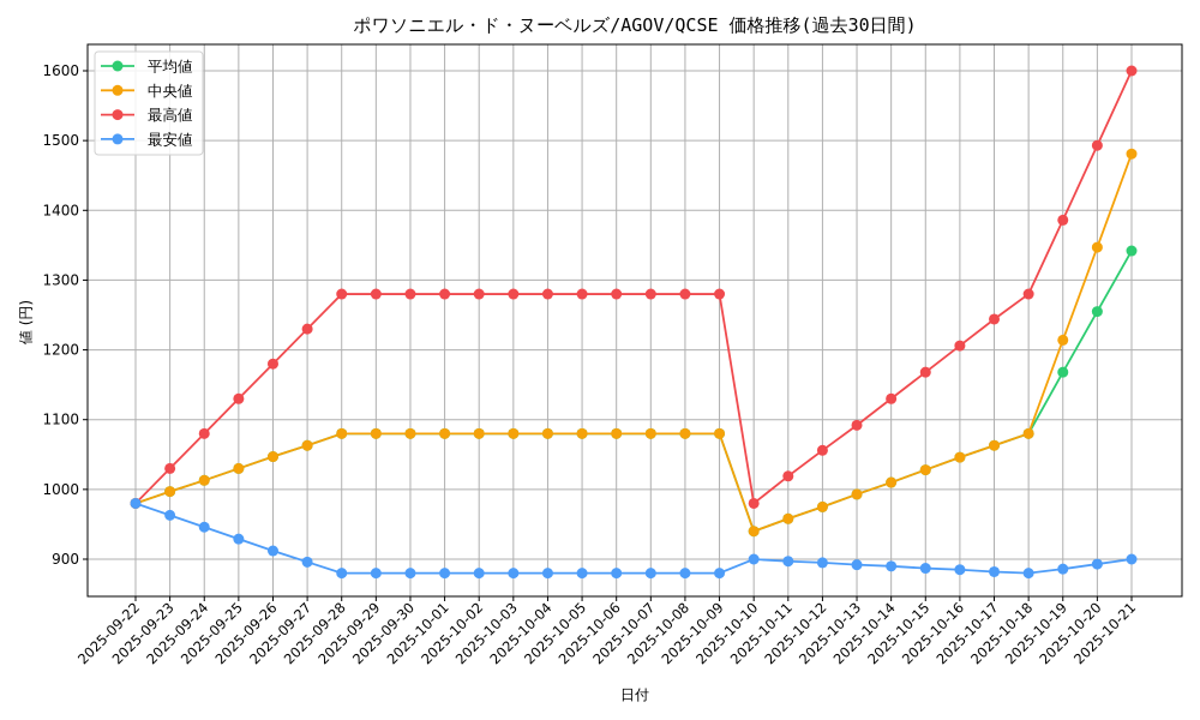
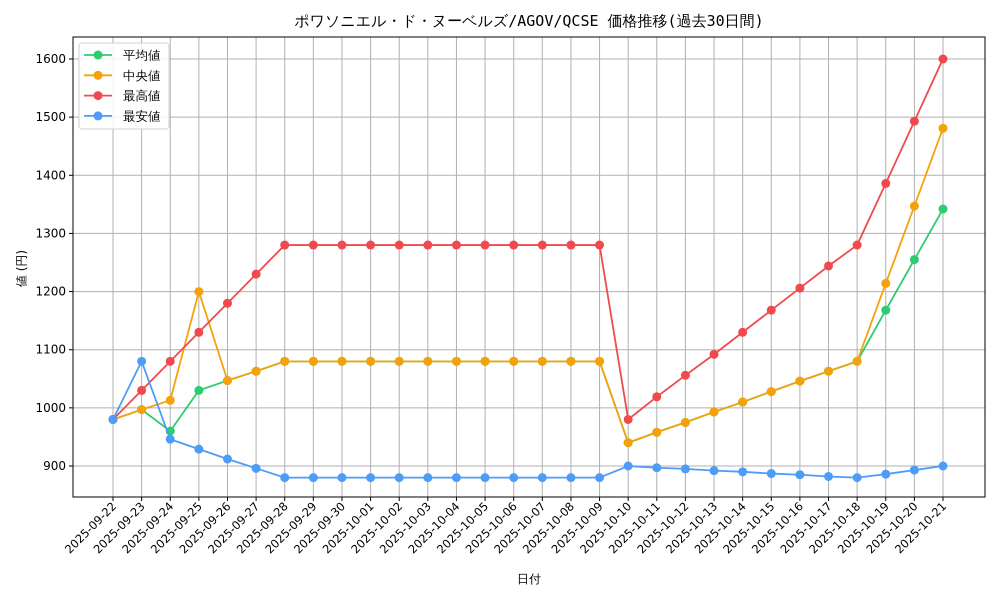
最安値/2025-09-23: 960 -> 1080
平均値/2025-09-24: 1010 -> 960
中央値/2025-09-25: 1030 -> 1200
